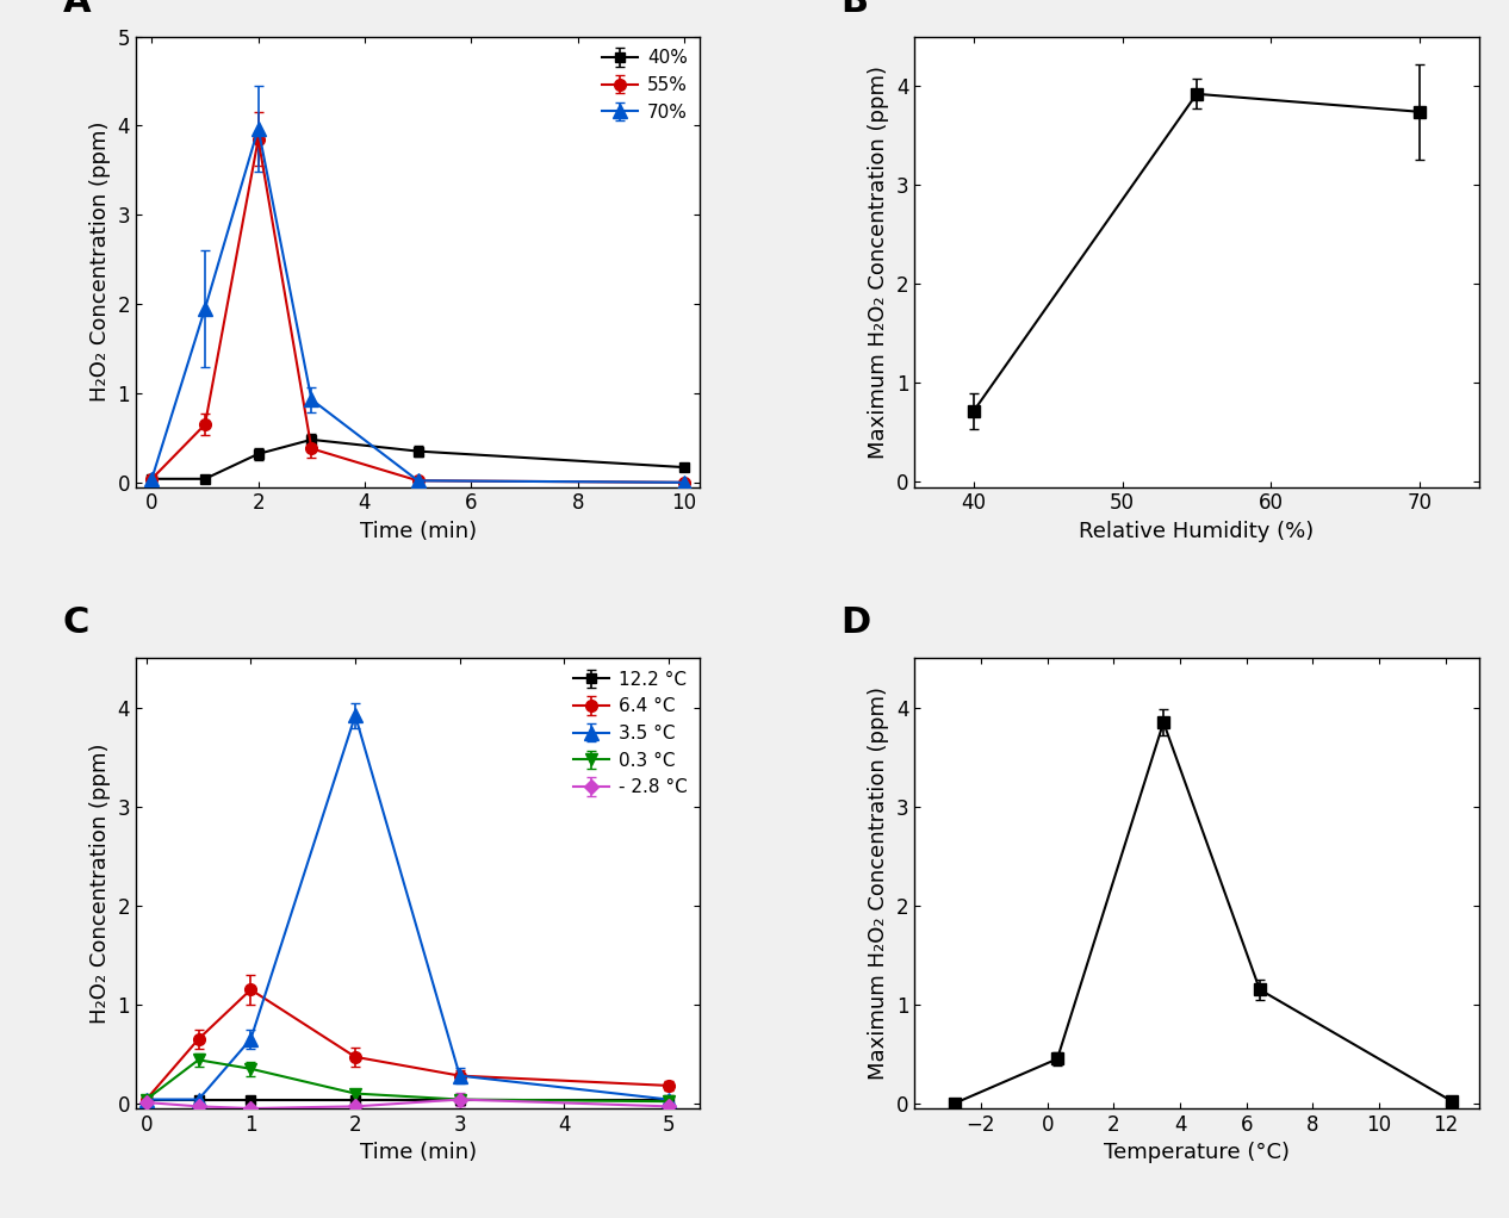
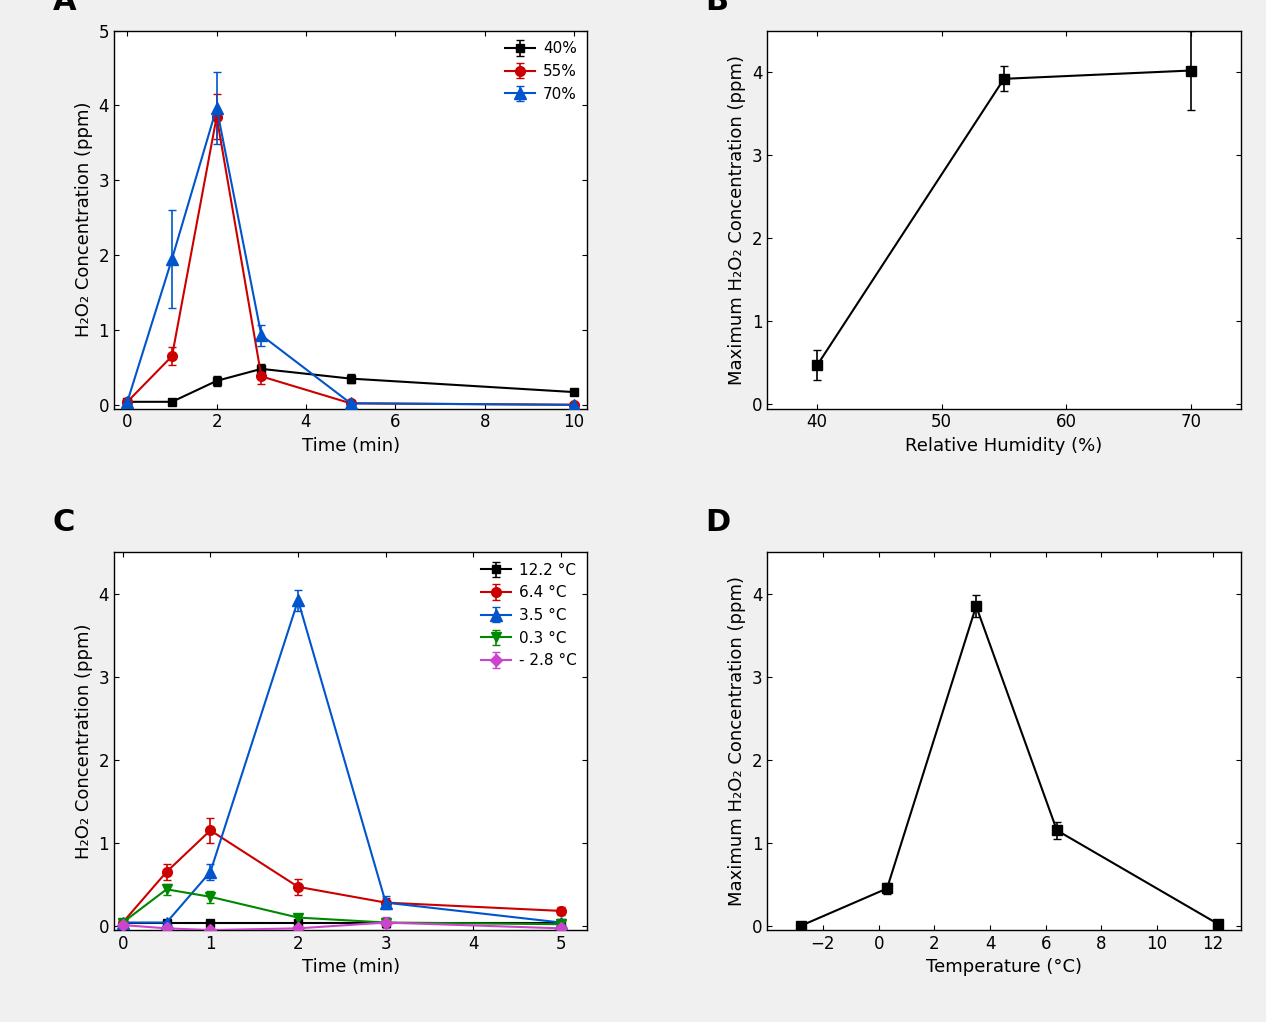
40: 0.72 -> 0.47
70: 3.74 -> 4.02
